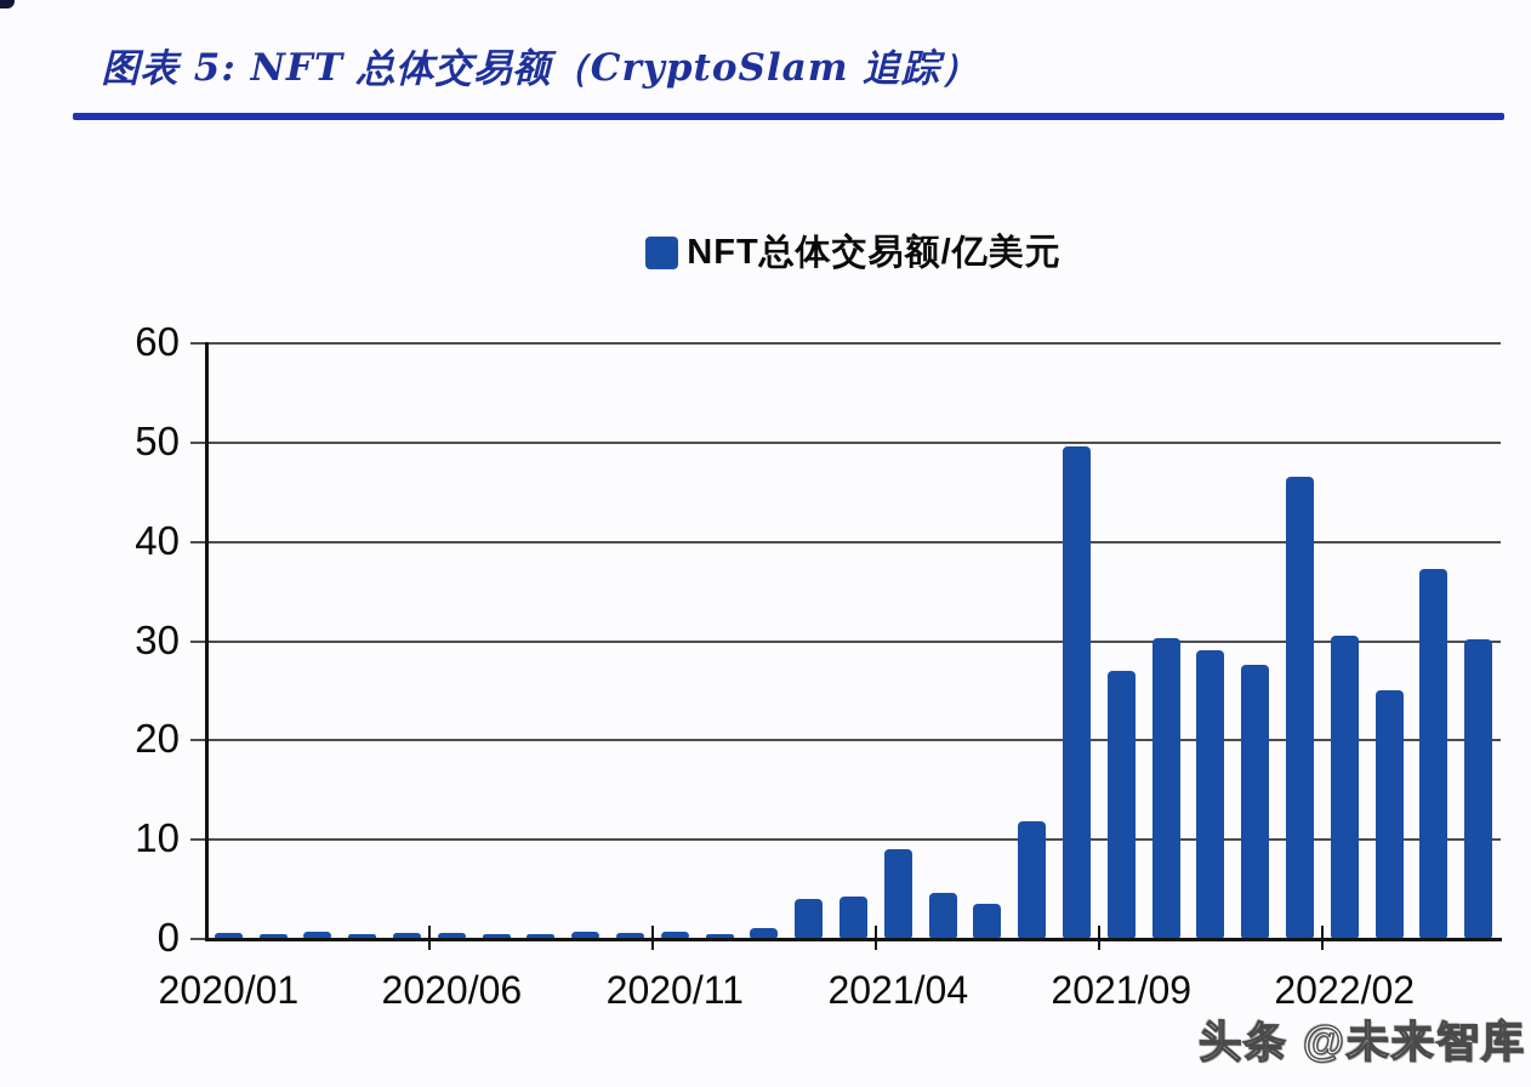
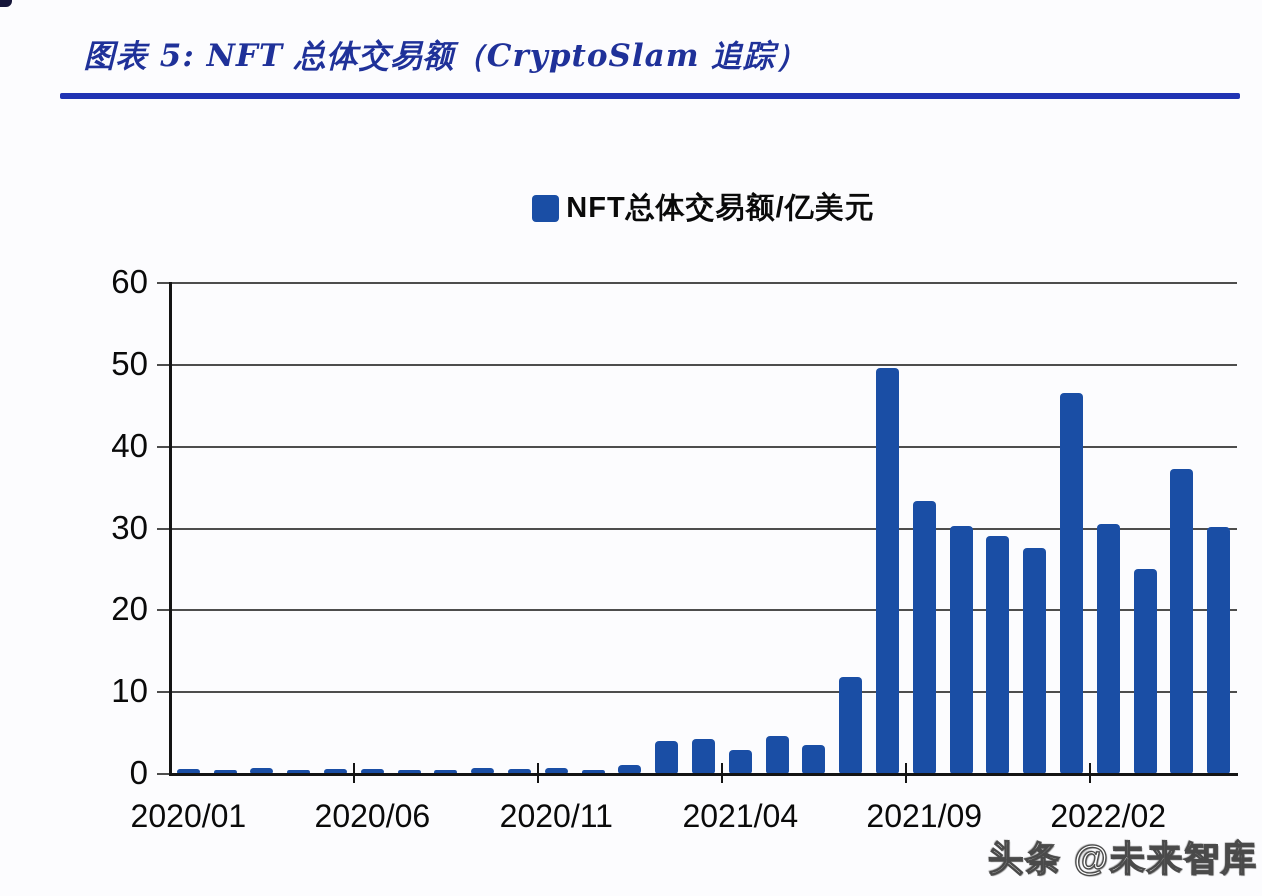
2021/04: 9 -> 3
2021/09: 27 -> 33
